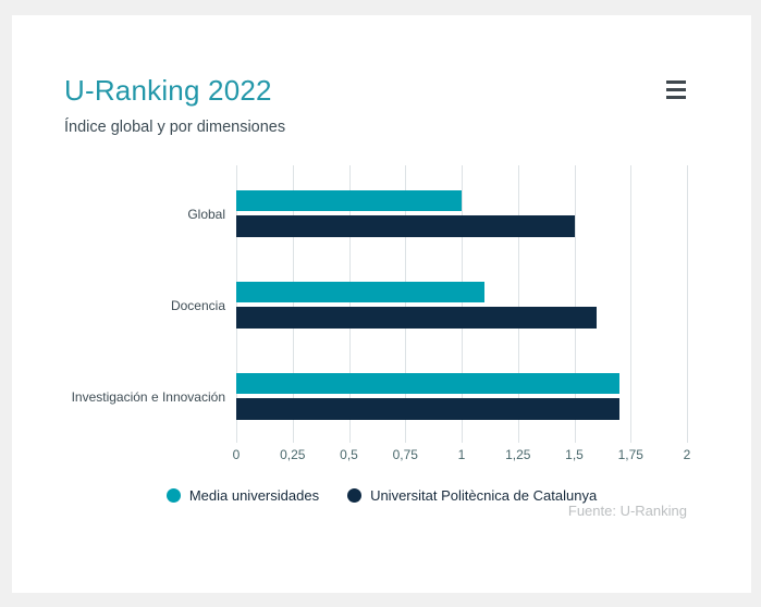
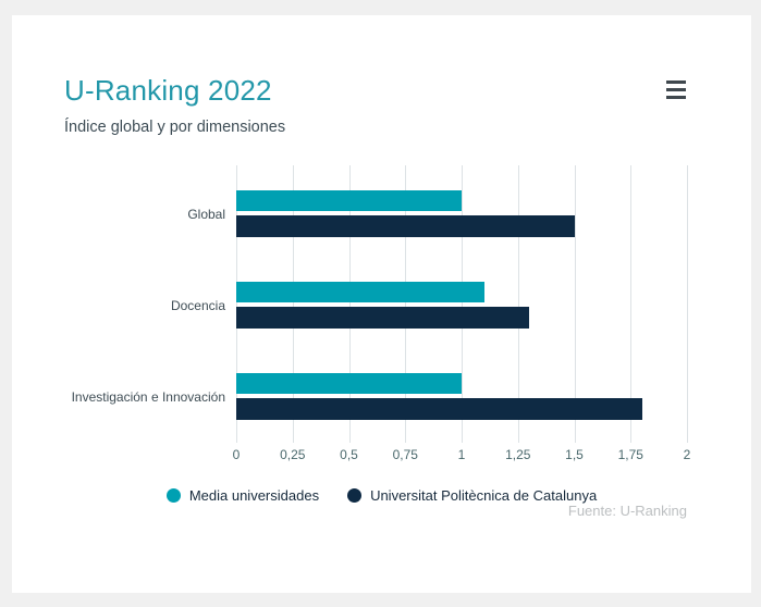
Universitat Politècnica de Catalunya/Docencia: 1.6 -> 1.3
Media universidades/Investigación e Innovación: 1.7 -> 1.0
Universitat Politècnica de Catalunya/Investigación e Innovación: 1.7 -> 1.8
